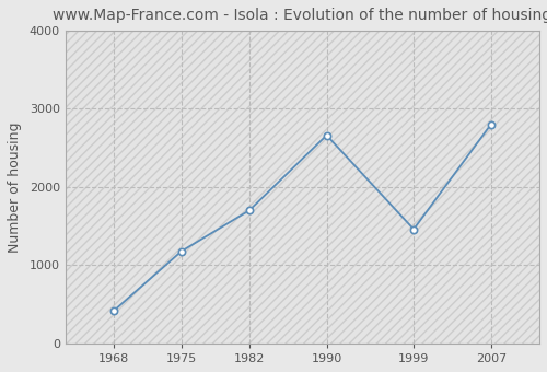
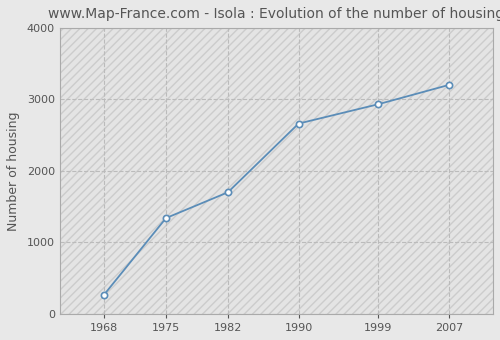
1968: 420 -> 270
1975: 1180 -> 1340
1999: 1460 -> 2930
2007: 2800 -> 3200
